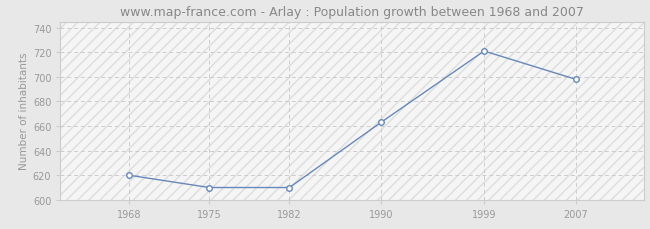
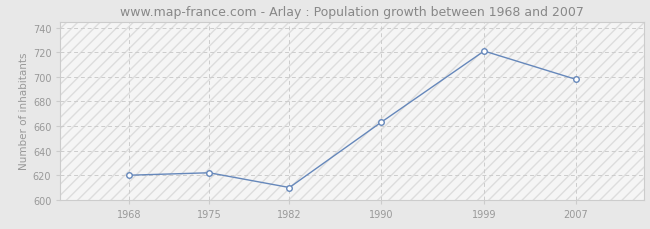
1975: 610 -> 622
